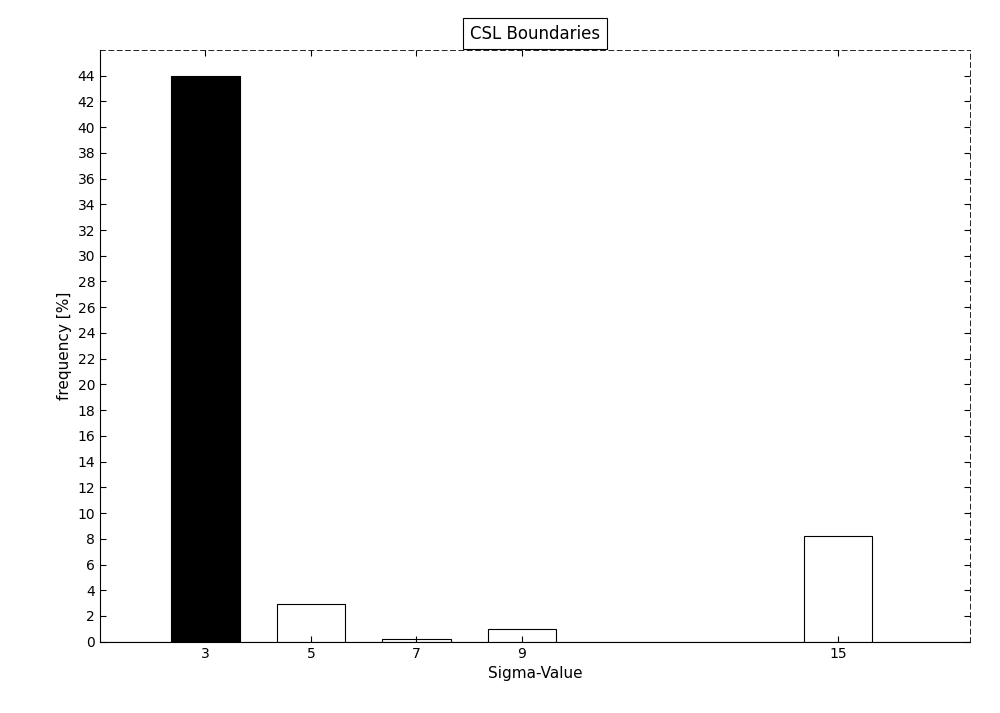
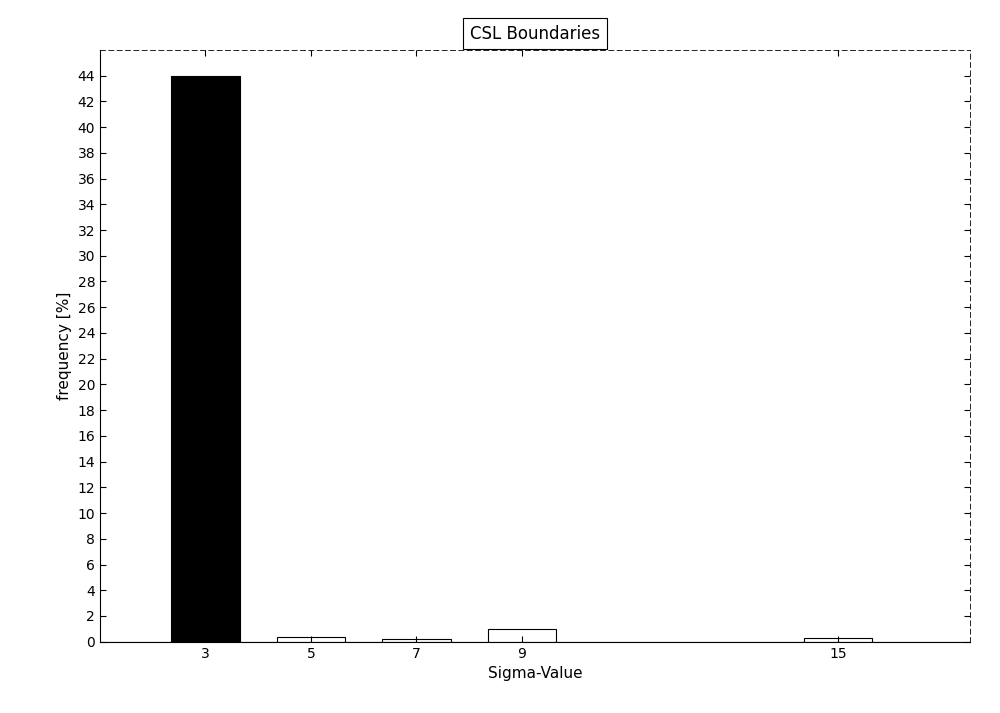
5: 2.9 -> 0.4
15: 8.2 -> 0.3
